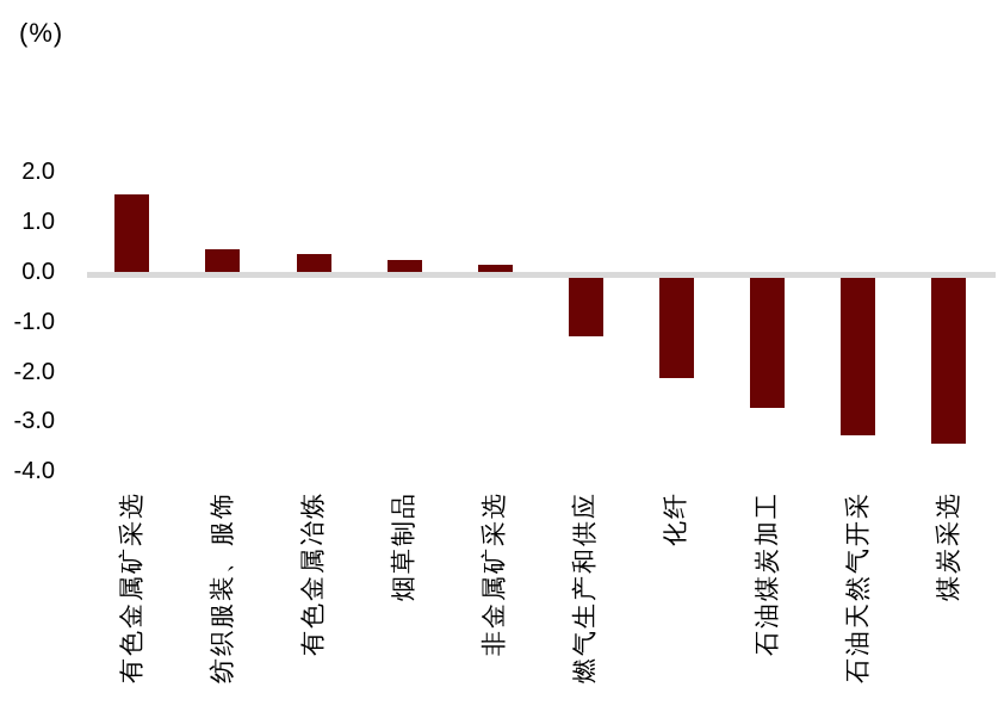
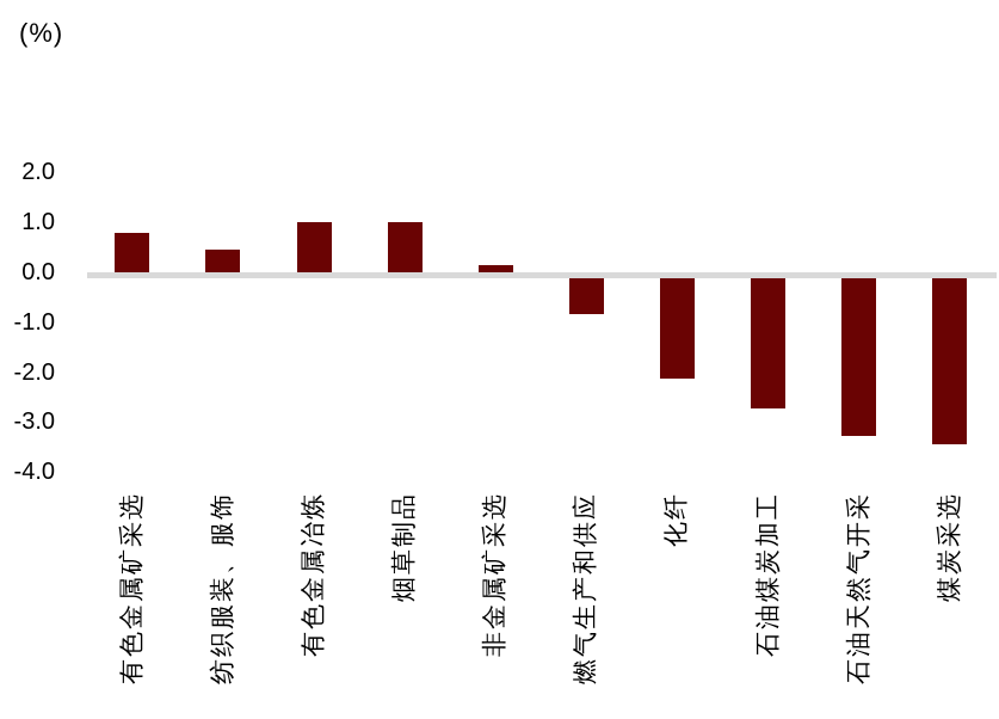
有色金属矿采选: 1.6 -> 0.8
有色金属冶炼: 0.3 -> 1.0
烟草制品: 0.2 -> 1.0
燃气生产和供应: -1.2 -> -0.8
